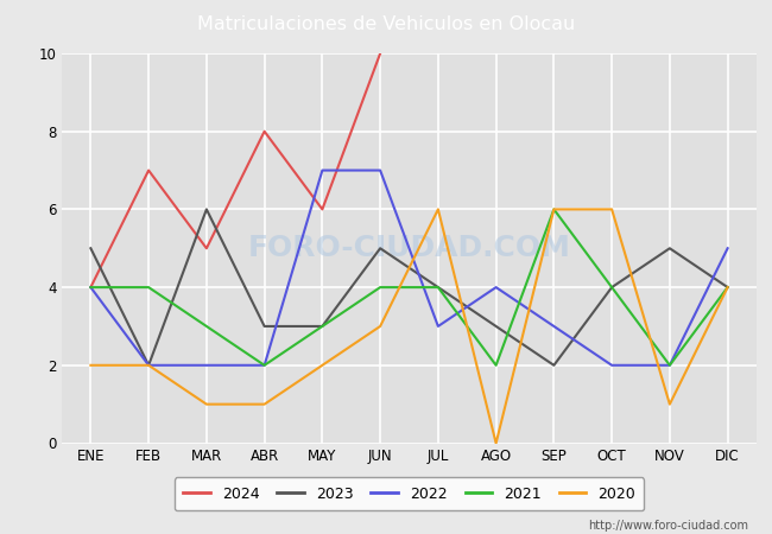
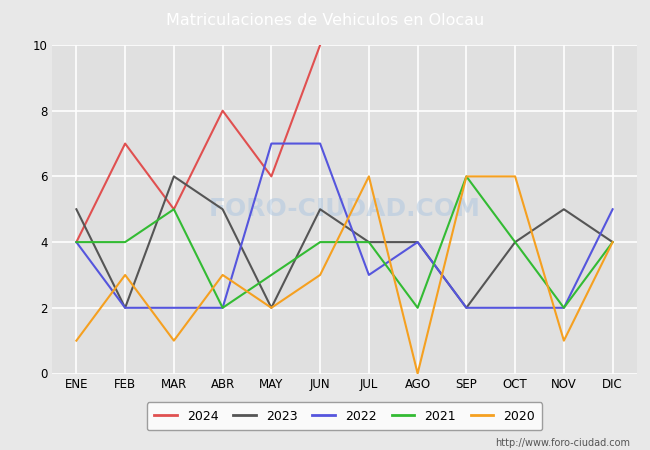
2020/ENE: 2 -> 1
2020/FEB: 2 -> 3
2021/MAR: 3 -> 5
2023/ABR: 3 -> 5
2020/ABR: 1 -> 3
2023/MAY: 3 -> 2
2023/AGO: 3 -> 4
2022/SEP: 3 -> 2
